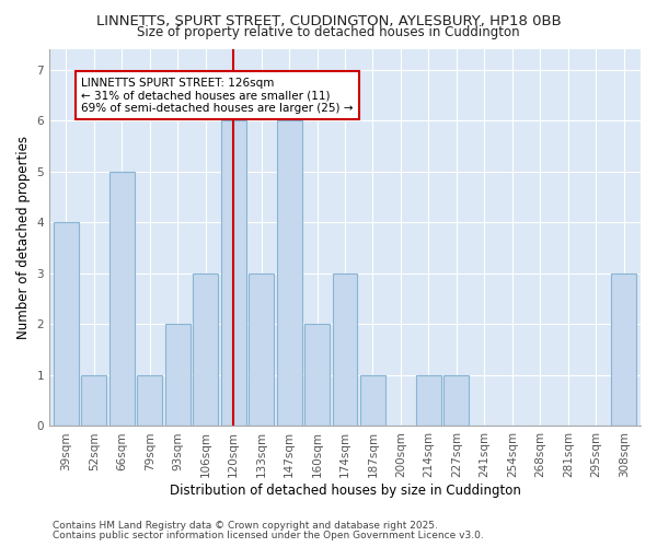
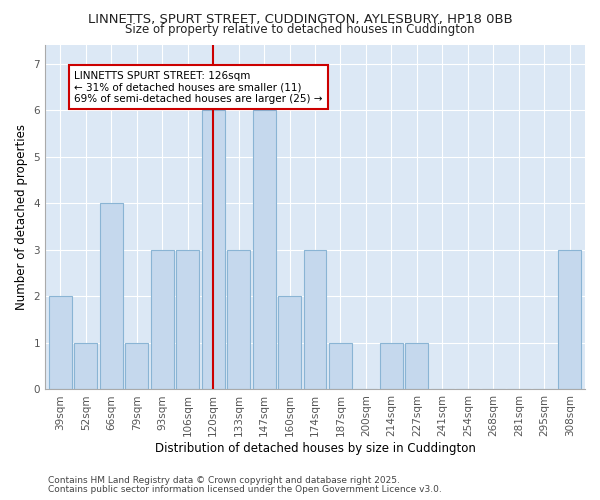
39sqm: 4 -> 2
66sqm: 5 -> 4
93sqm: 2 -> 3
